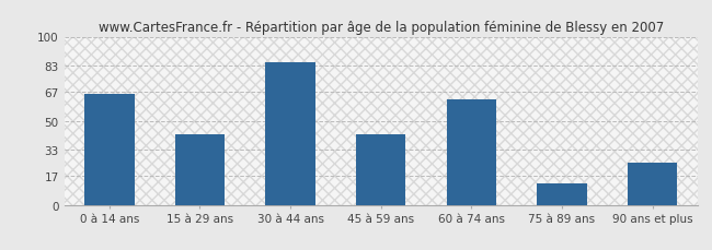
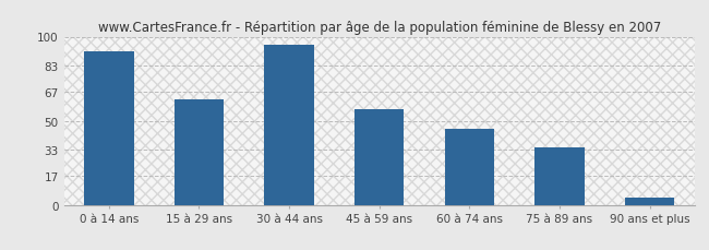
0 à 14 ans: 66 -> 91
15 à 29 ans: 42 -> 63
30 à 44 ans: 85 -> 95
45 à 59 ans: 42 -> 57
60 à 74 ans: 63 -> 45
75 à 89 ans: 13 -> 34
90 ans et plus: 25 -> 4
